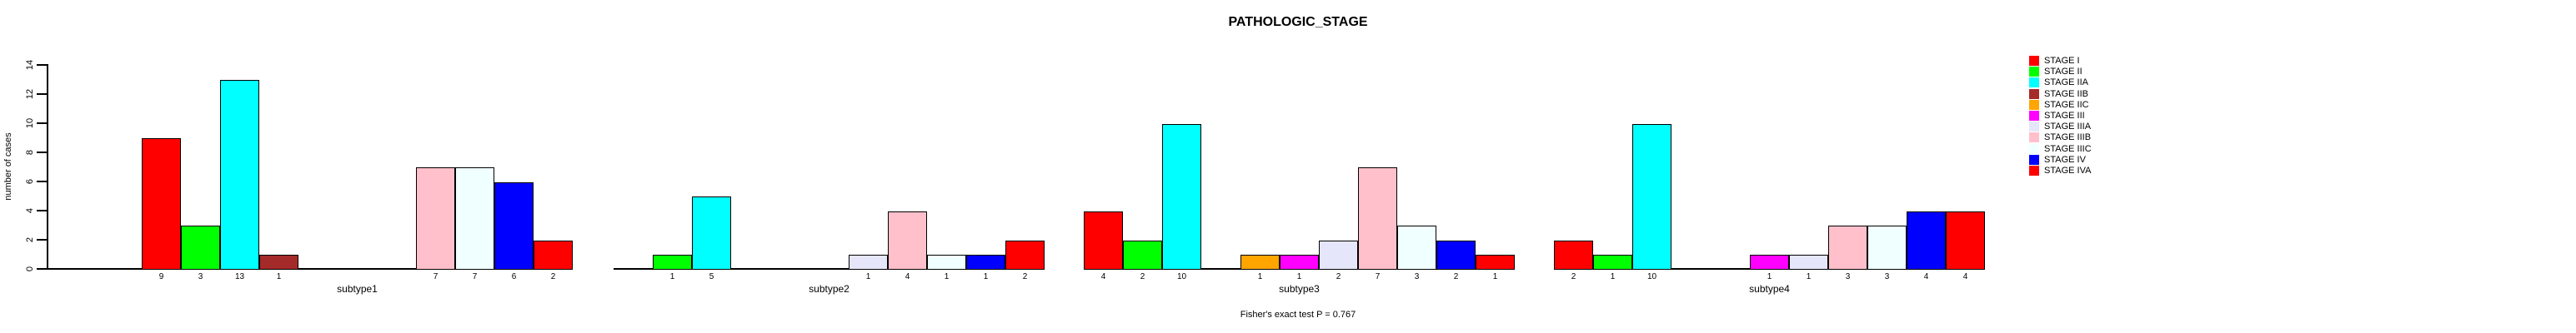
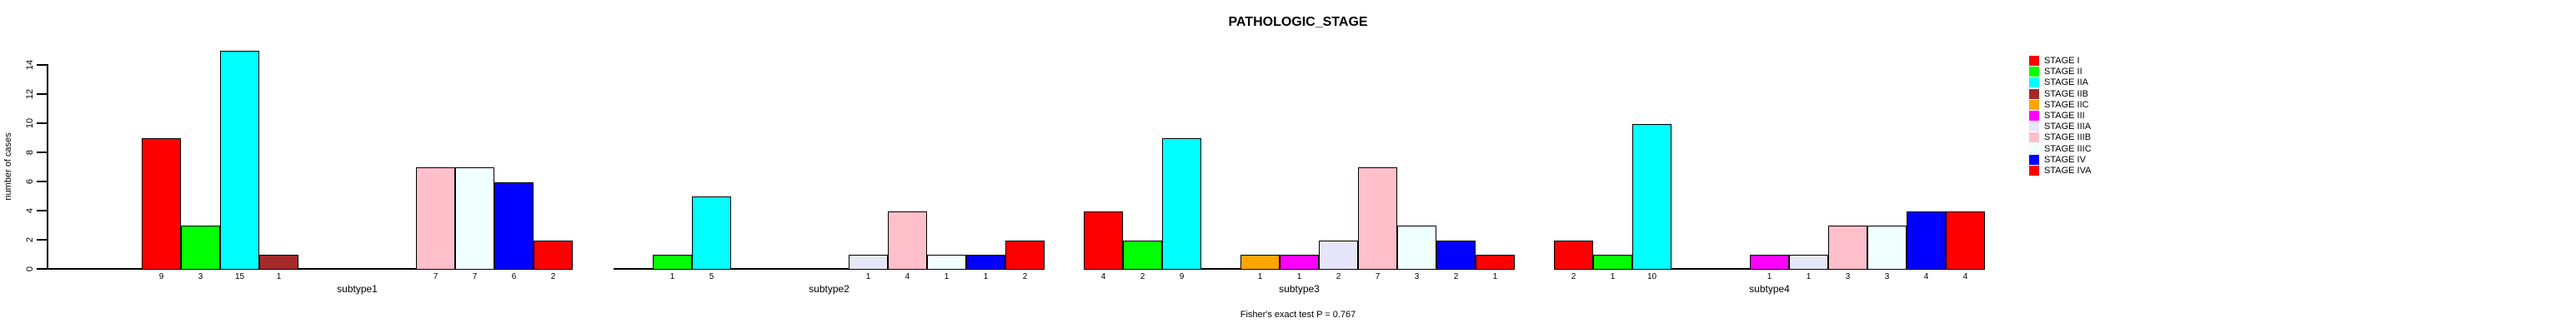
STAGE IIA/subtype1: 13 -> 15
STAGE IIA/subtype3: 10 -> 9
